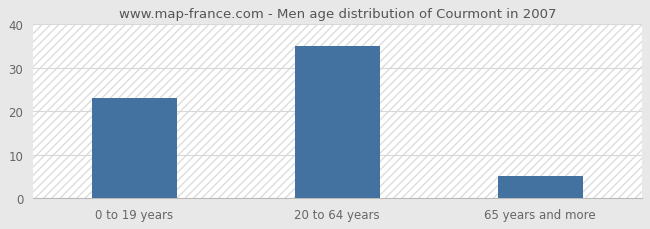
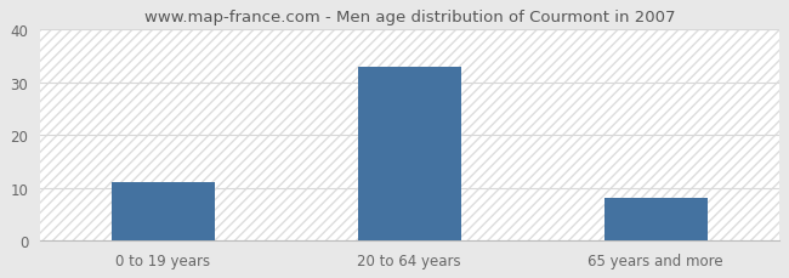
0 to 19 years: 23 -> 11
20 to 64 years: 35 -> 33
65 years and more: 5 -> 8
